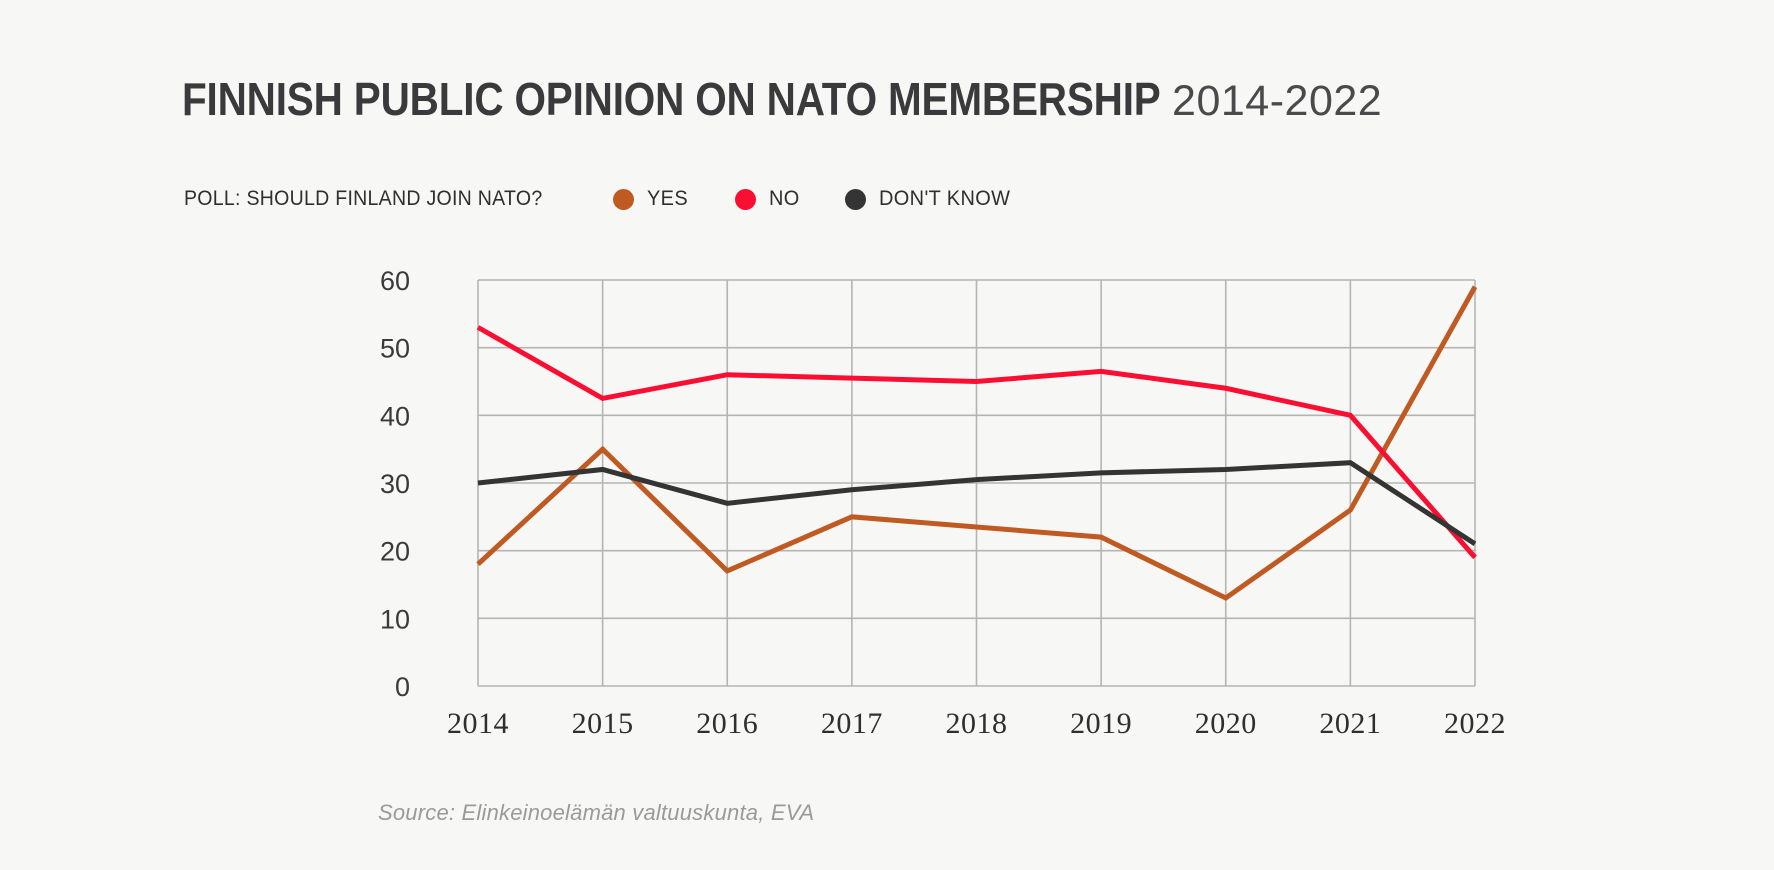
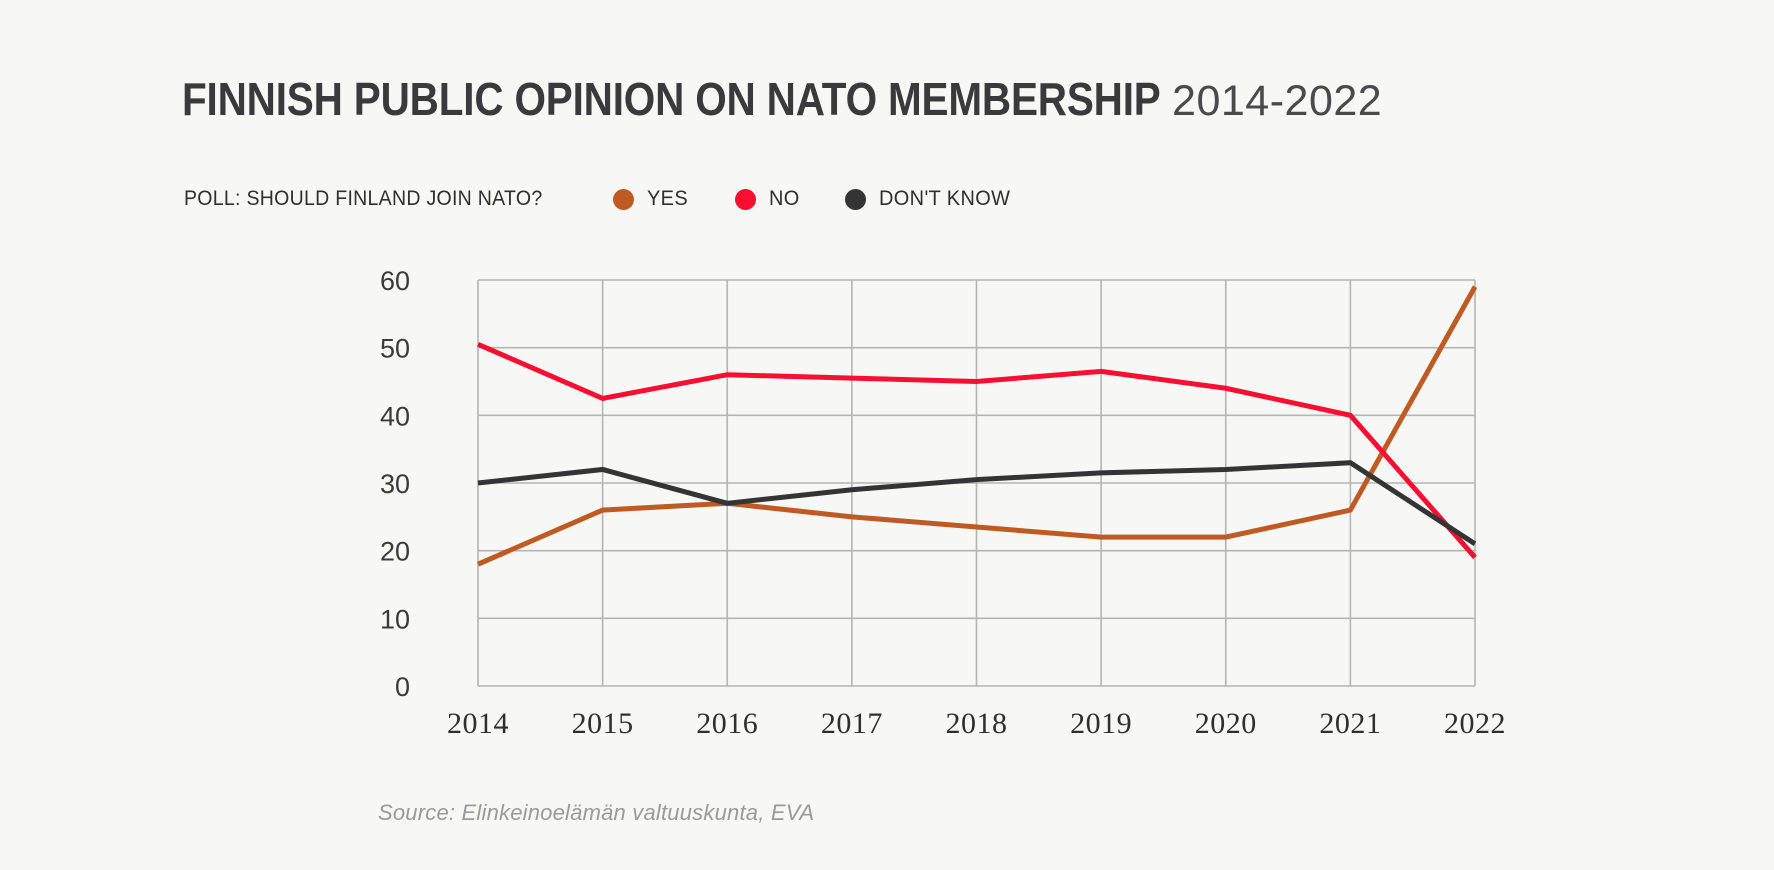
NO/2014: 53 -> 50
YES/2015: 35 -> 26
YES/2016: 17 -> 27
YES/2020: 13 -> 22
